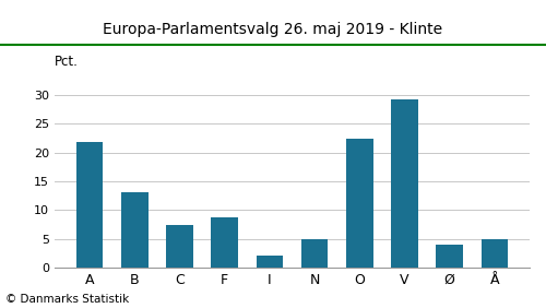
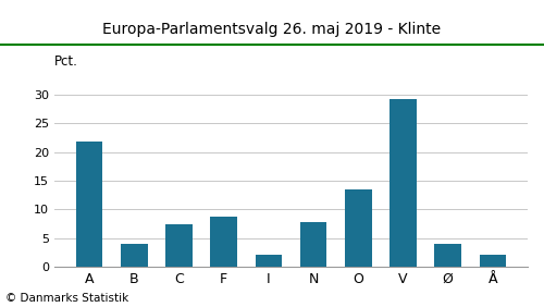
B: 13.2 -> 4.1
N: 5.0 -> 7.8
O: 22.4 -> 13.4
Å: 5.0 -> 2.2
